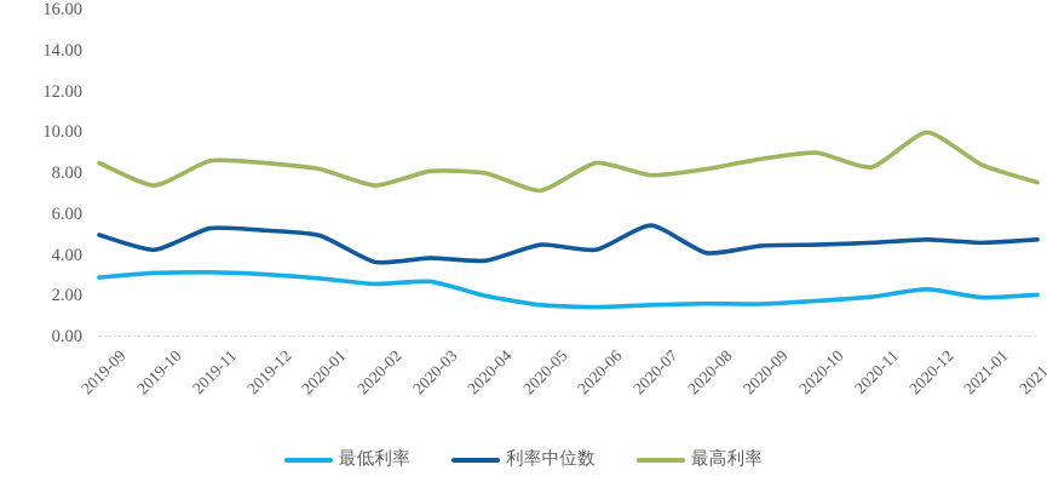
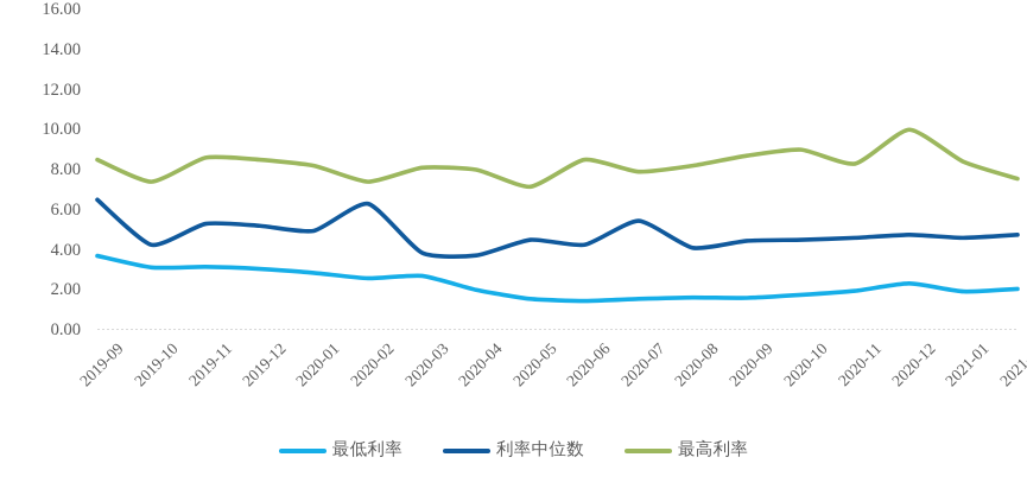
最低利率/2019-09: 2.9 -> 3.7
利率中位数/2019-09: 5.0 -> 6.5
利率中位数/2020-02: 3.6 -> 6.3
